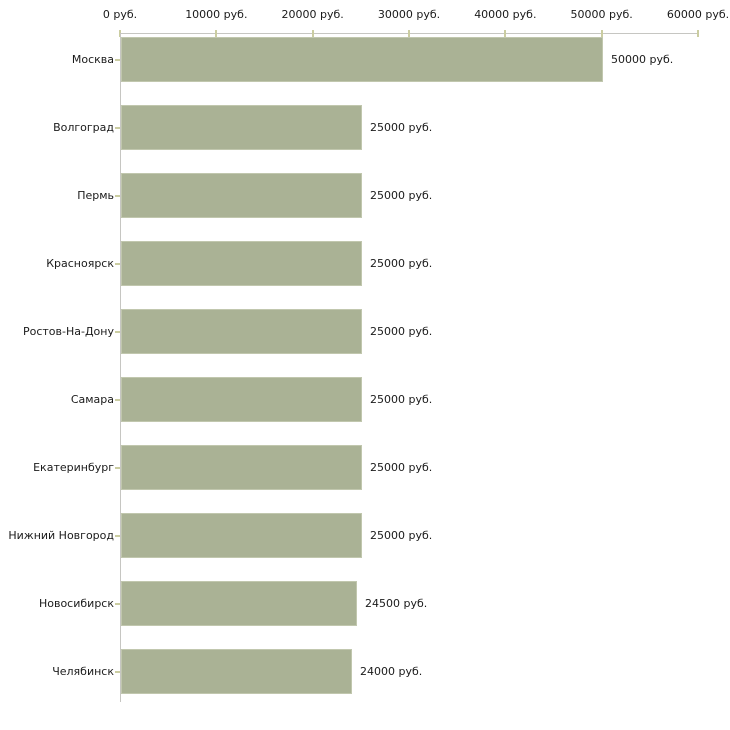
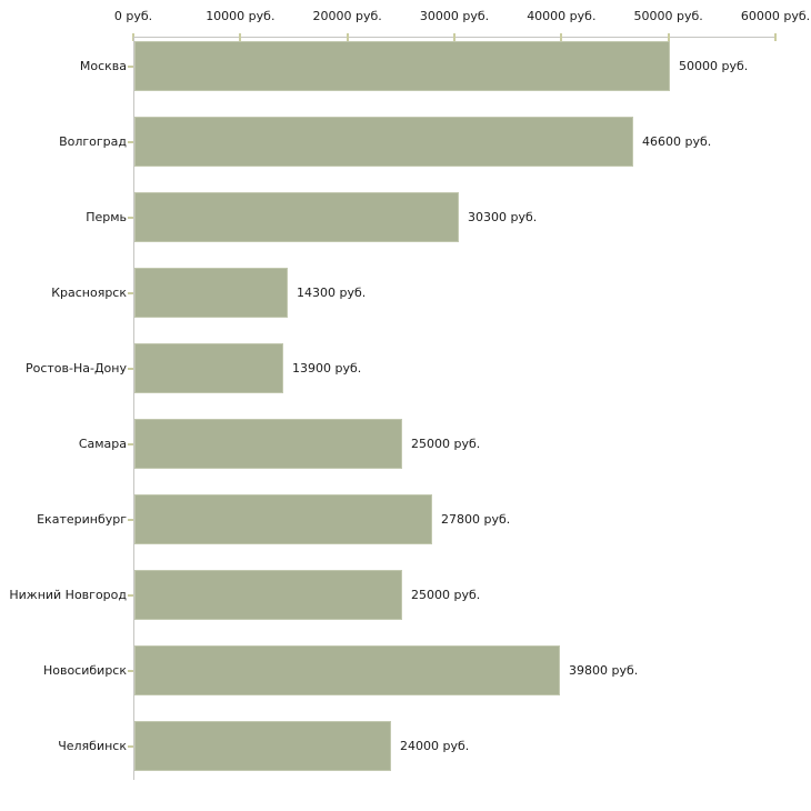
Волгоград: 25000 -> 46600
Пермь: 25000 -> 30300
Красноярск: 25000 -> 14300
Ростов-На-Дону: 25000 -> 13900
Екатеринбург: 25000 -> 27800
Новосибирск: 24500 -> 39800
